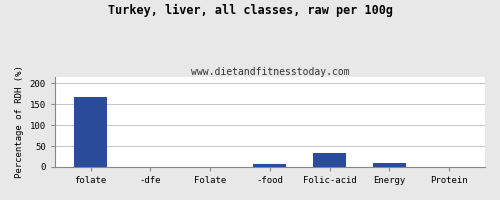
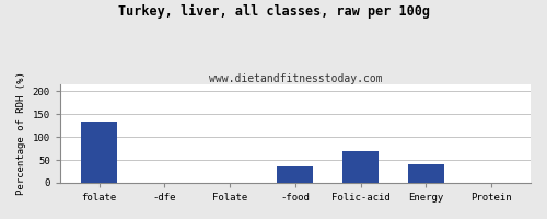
folate: 168 -> 135
-food: 8 -> 35
Folic-acid: 34 -> 70
Energy: 10 -> 40
